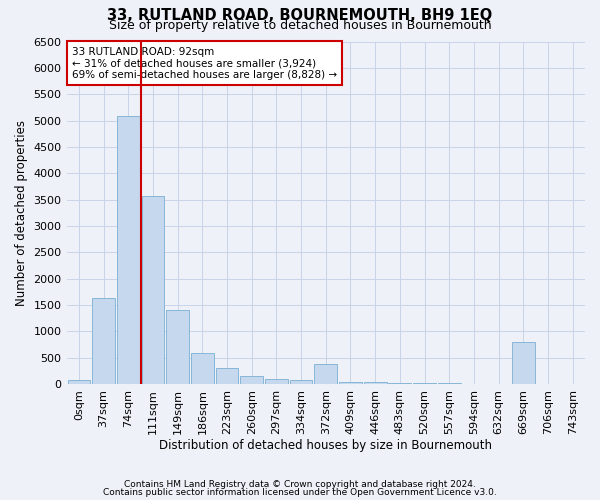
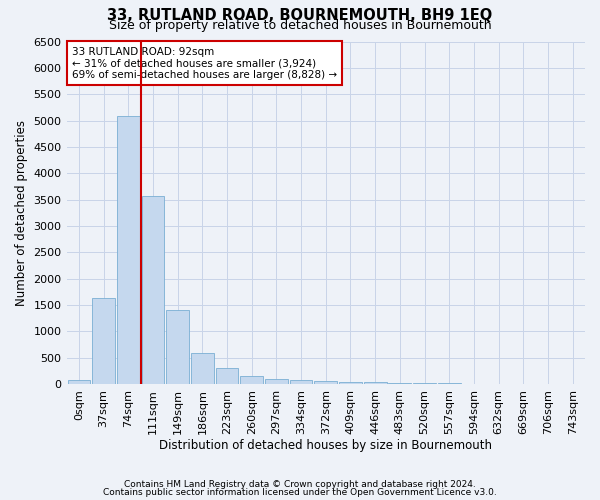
372sqm: 380 -> 60
669sqm: 800 -> 0
